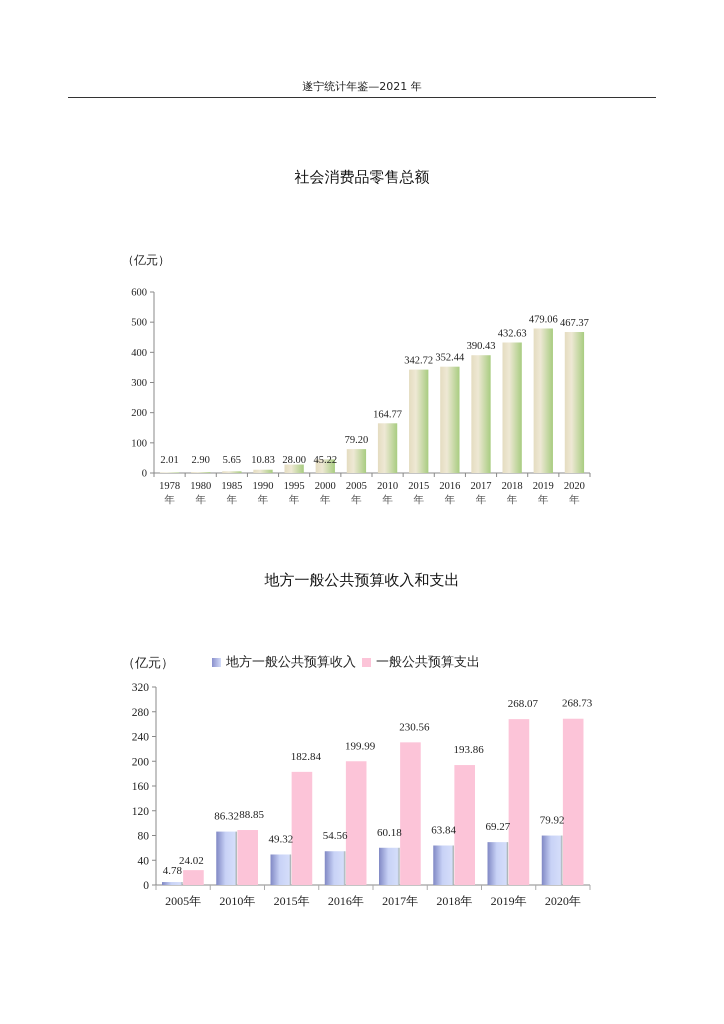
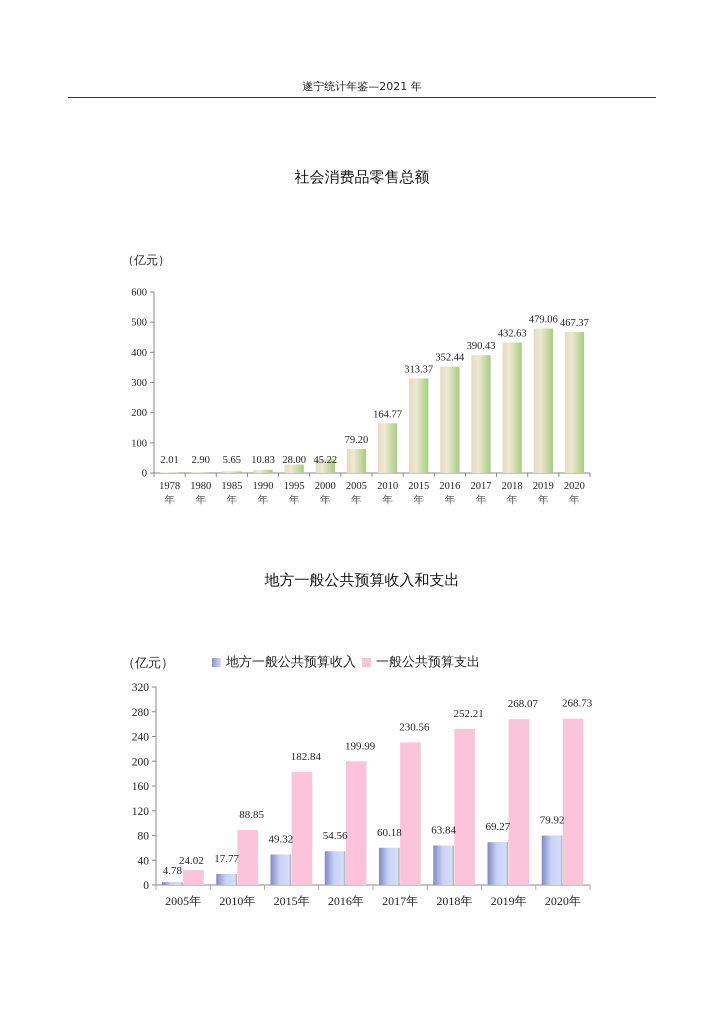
社会消费品零售总额/2015年: 342.72 -> 313.37
地方一般公共预算收入和支出/地方一般公共预算收入/2010年: 86.32 -> 17.77
地方一般公共预算收入和支出/一般公共预算支出/2018年: 193.86 -> 252.21
